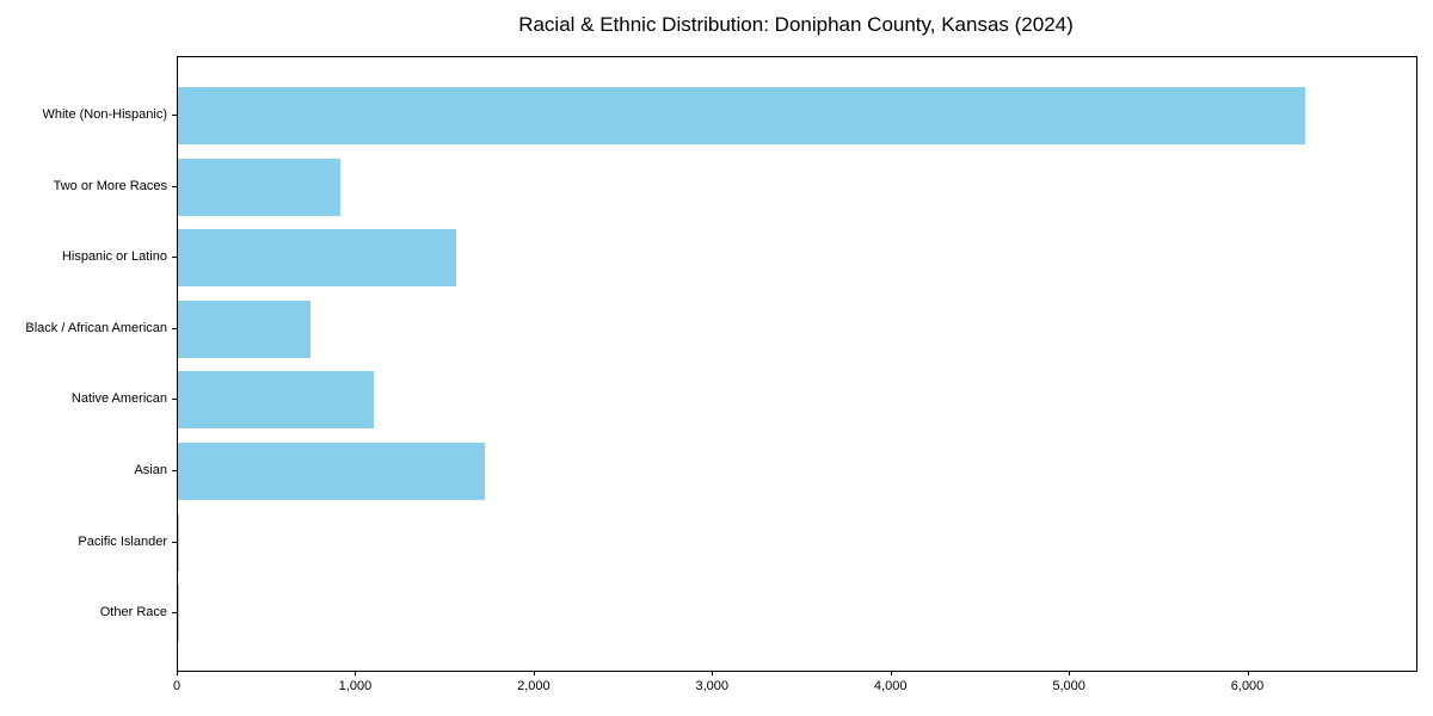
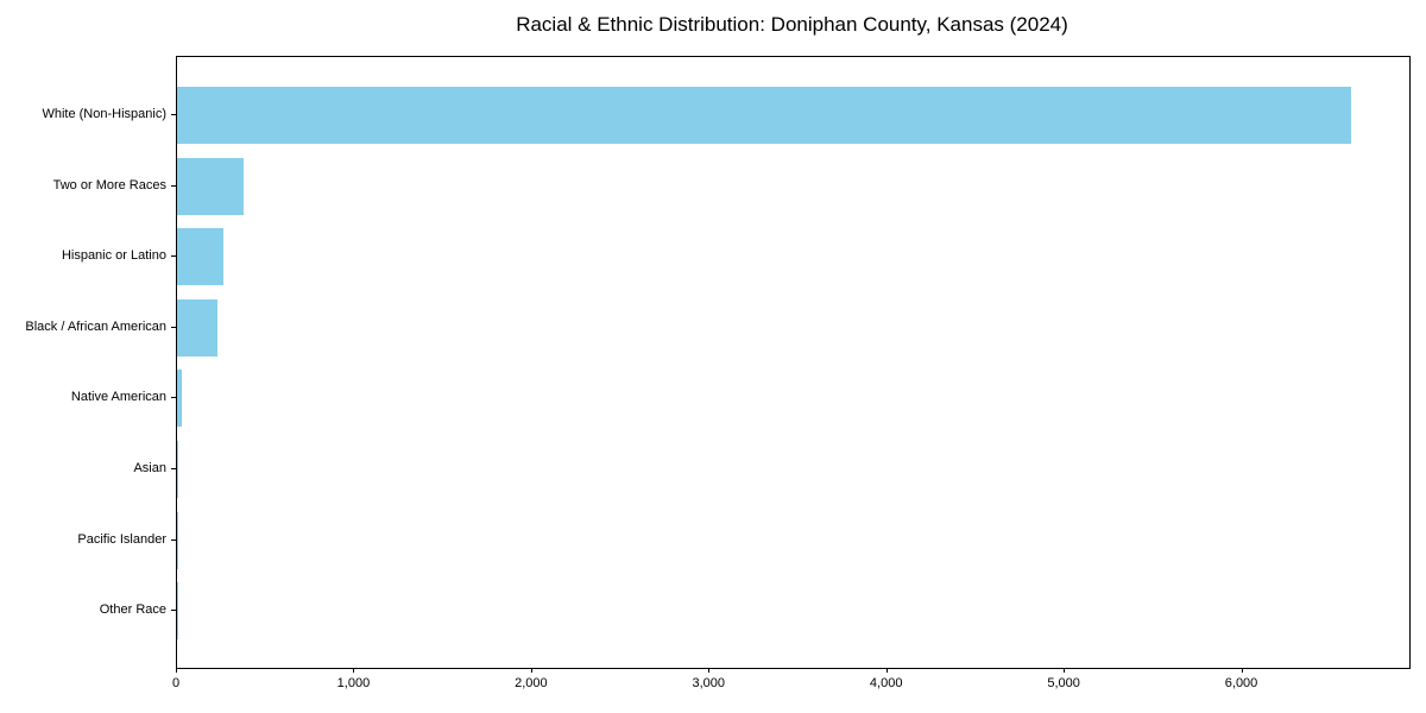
White (Non-Hispanic): 6320 -> 6610
Two or More Races: 910 -> 380
Hispanic or Latino: 1560 -> 260
Black / African American: 740 -> 230
Native American: 1100 -> 30
Asian: 1720 -> 10
